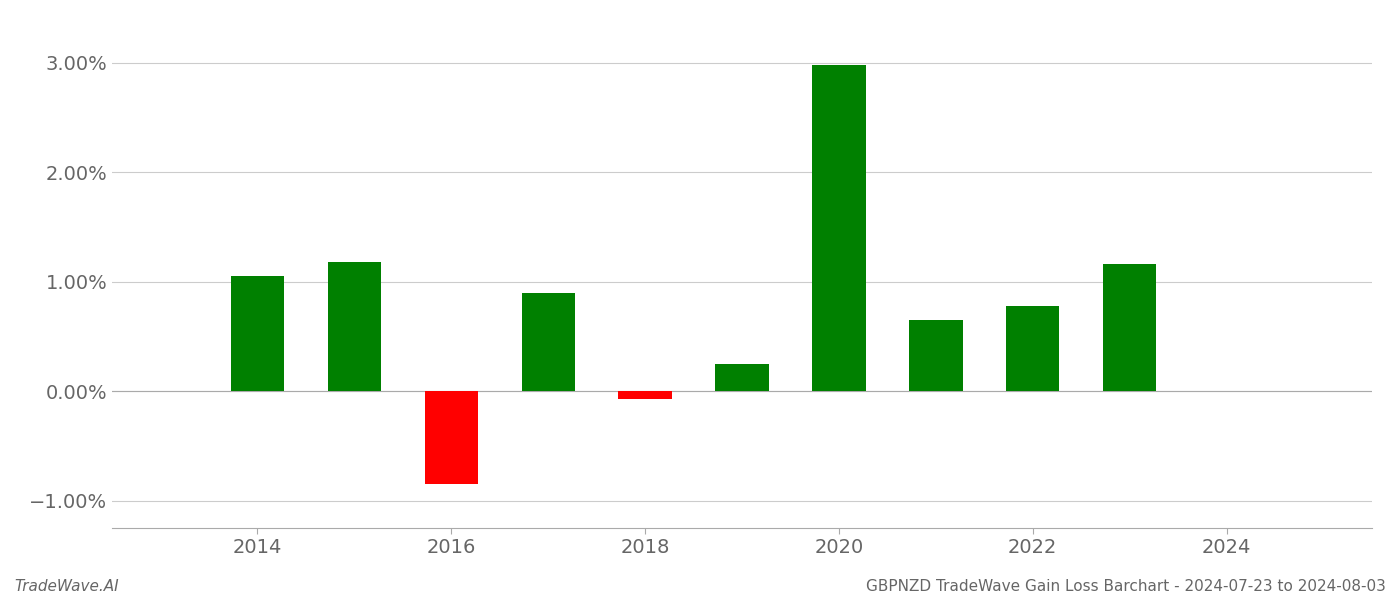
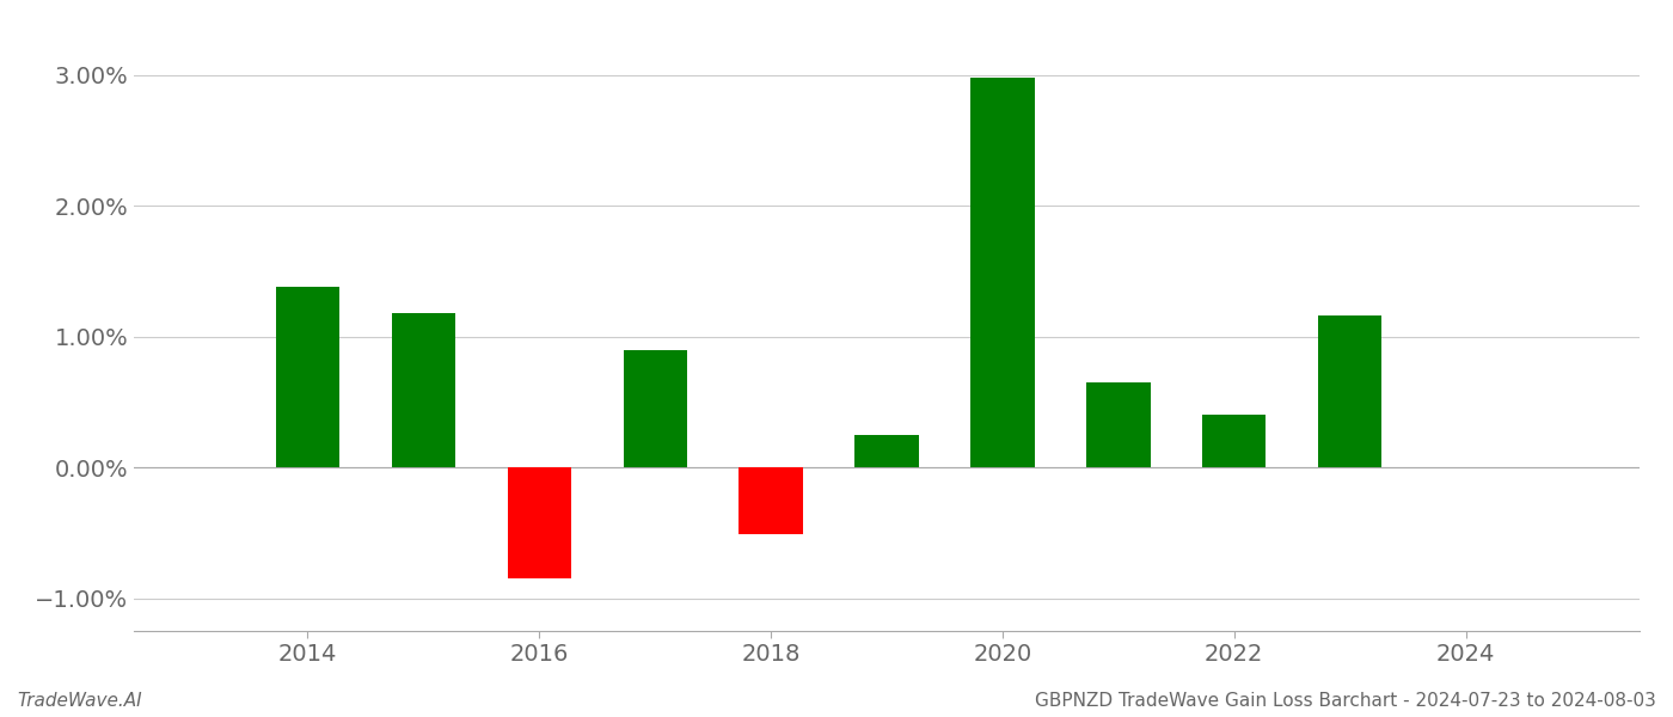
2014: 1.05% -> 1.38%
2018: -0.07% -> -0.51%
2022: 0.78% -> 0.40%
